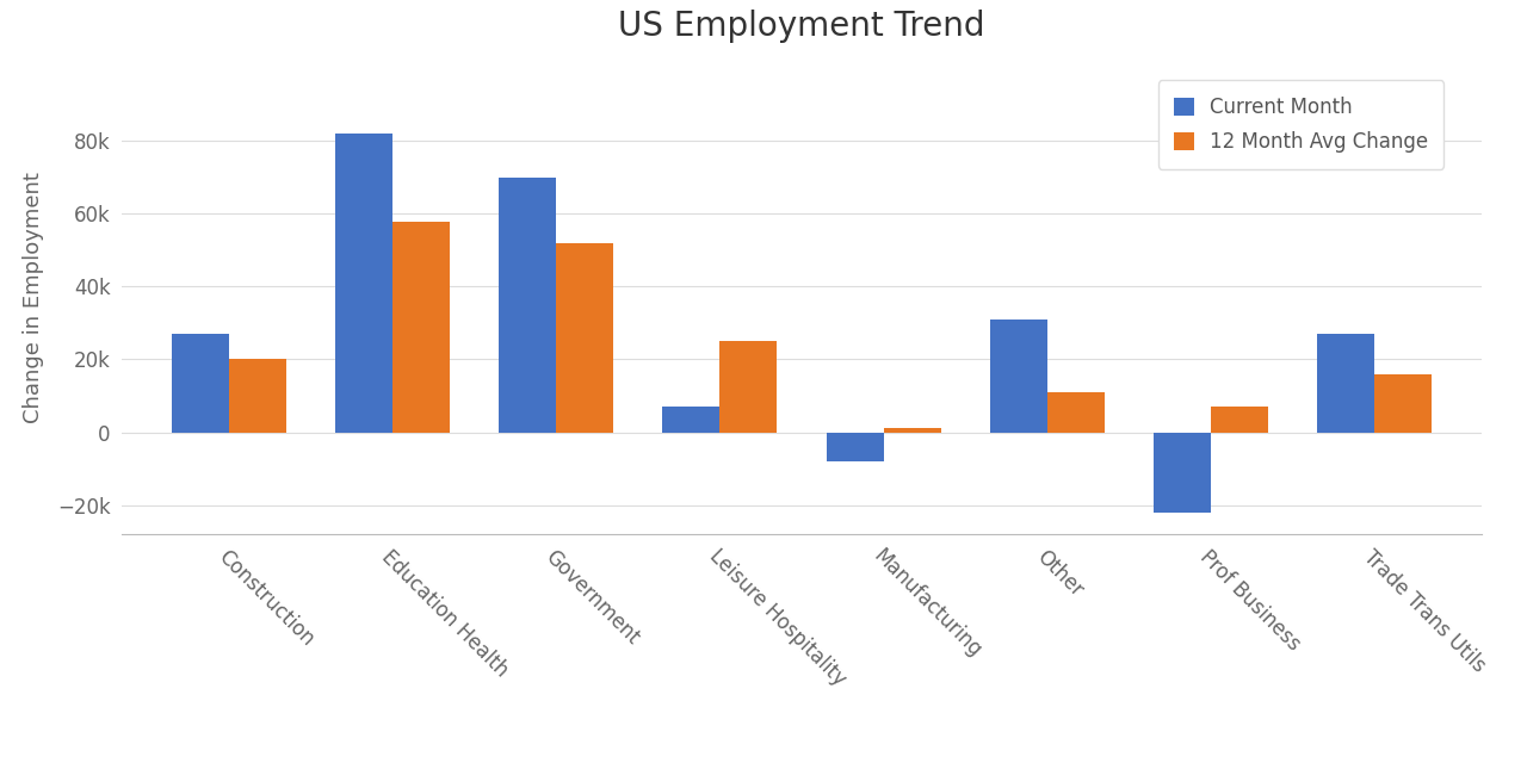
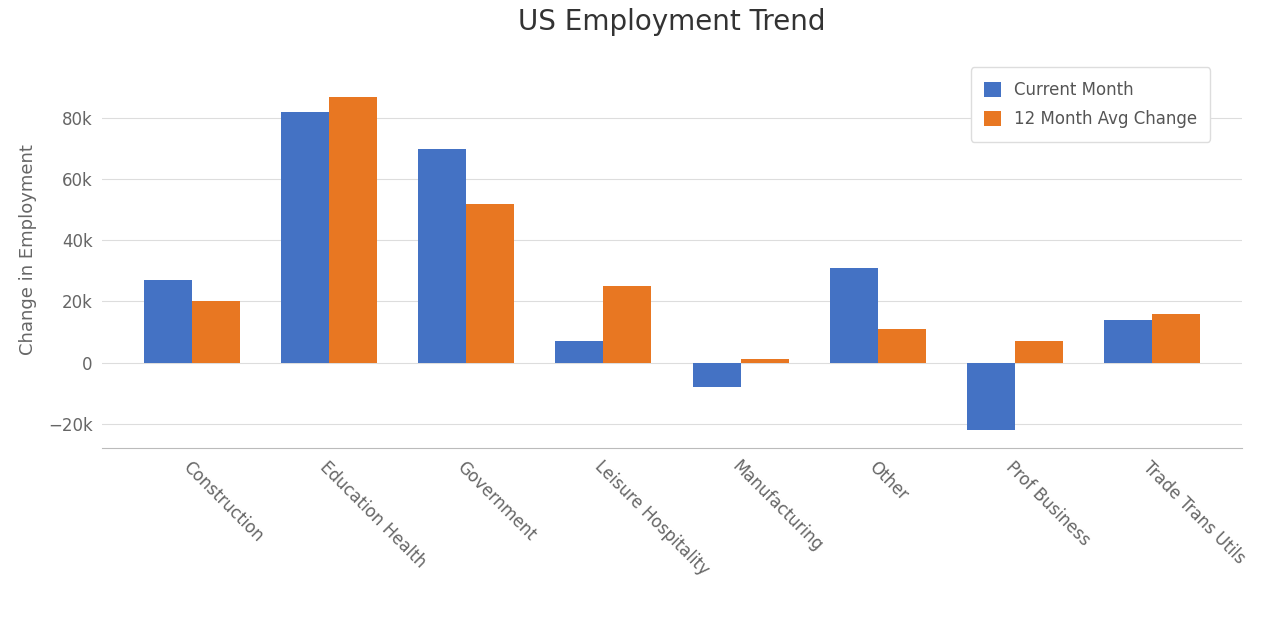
12 Month Avg Change/Education Health: 58k -> 87k
Current Month/Trade Trans Utils: 27k -> 14k
